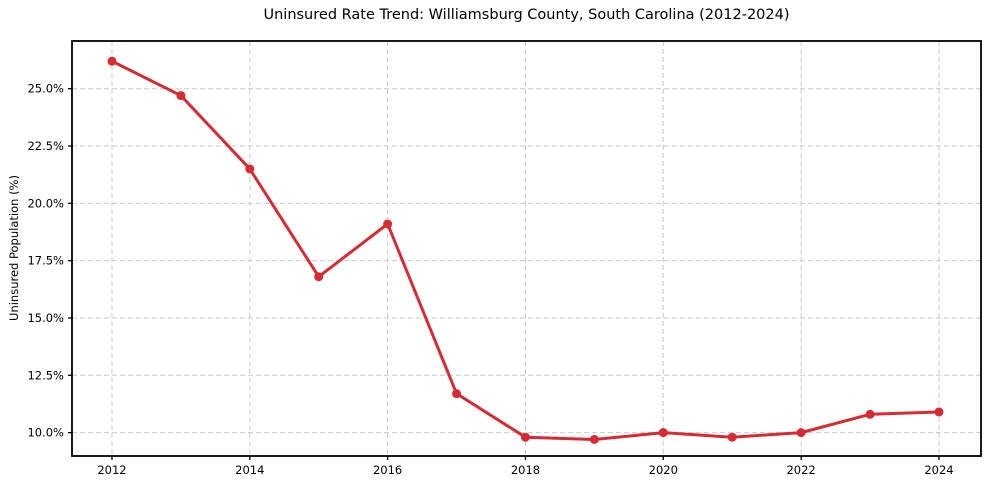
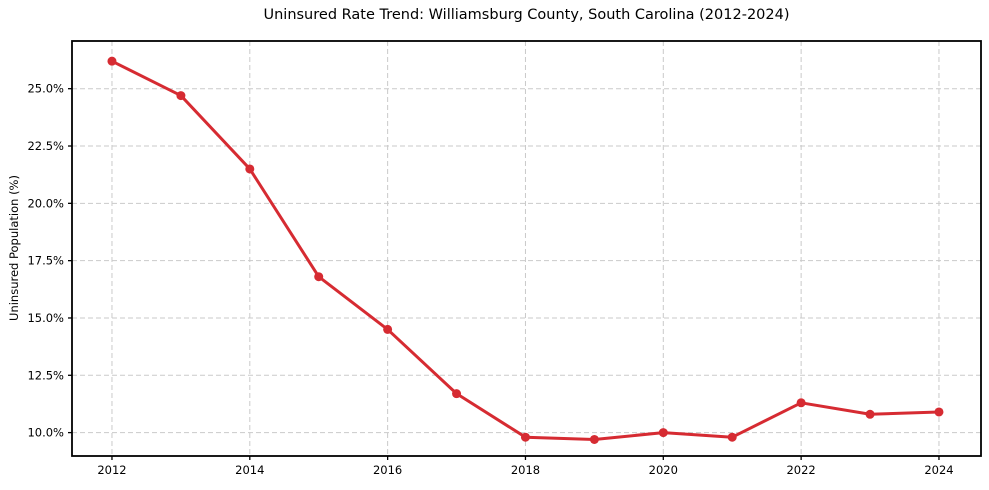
2016: 19.1% -> 14.5%
2022: 10.0% -> 11.3%
